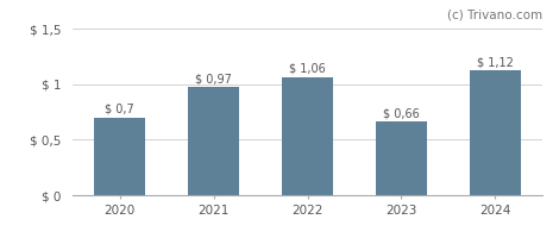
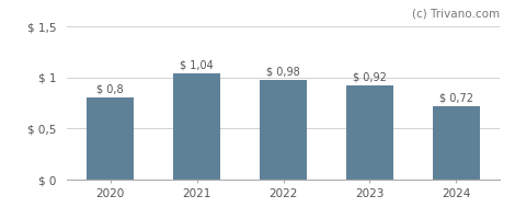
2020: 0,7 -> 0,8
2021: 0,97 -> 1,04
2022: 1,06 -> 0,98
2023: 0,66 -> 0,92
2024: 1,12 -> 0,72
